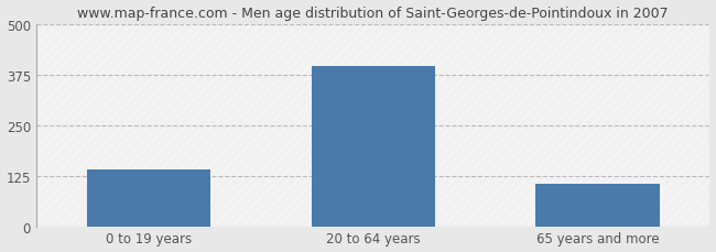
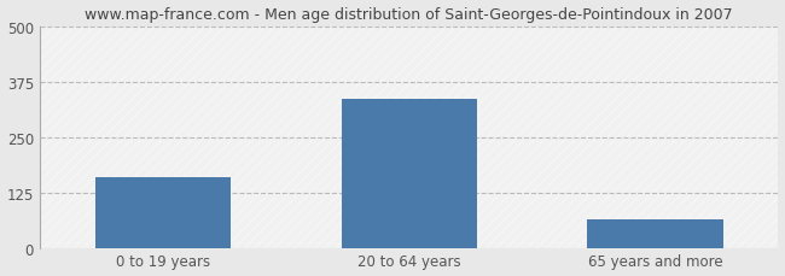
0 to 19 years: 140 -> 160
20 to 64 years: 395 -> 335
65 years and more: 105 -> 65
